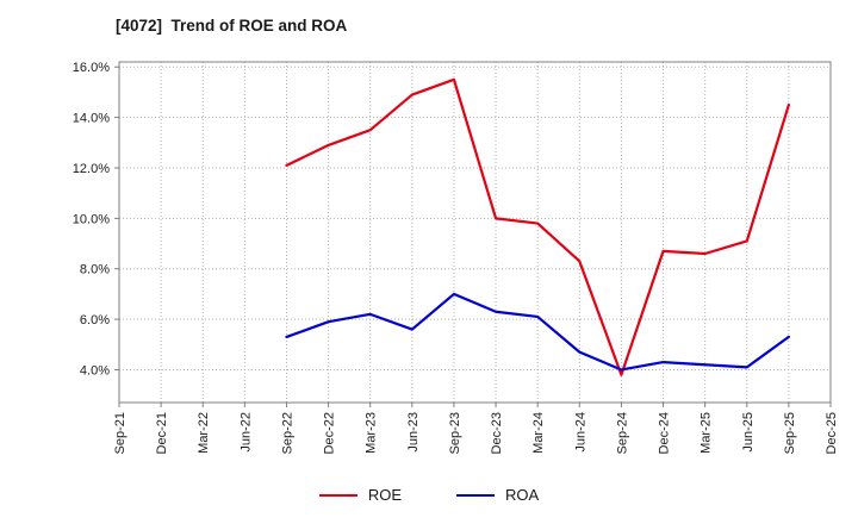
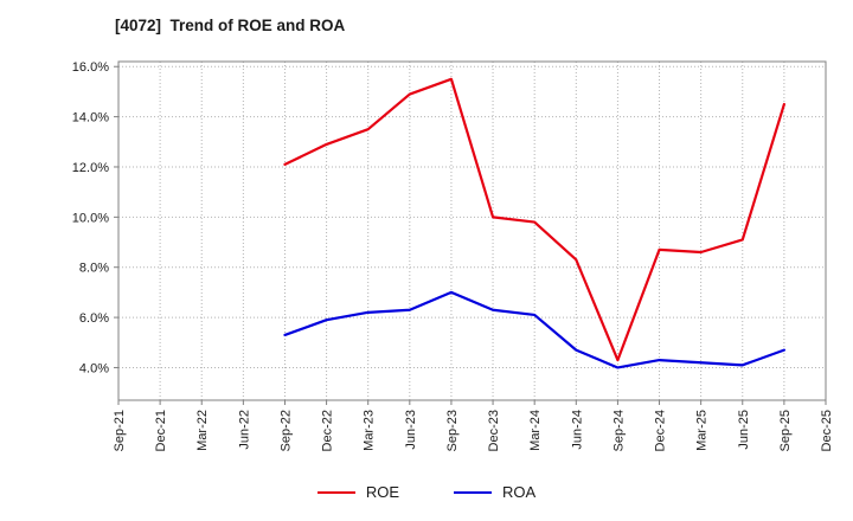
ROA/Jun-23: 5.6% -> 6.3%
ROE/Sep-24: 3.8% -> 4.3%
ROA/Sep-25: 5.3% -> 4.7%
